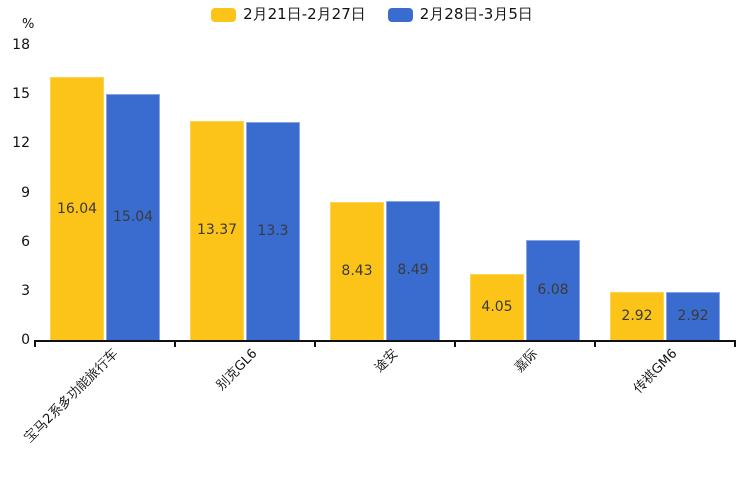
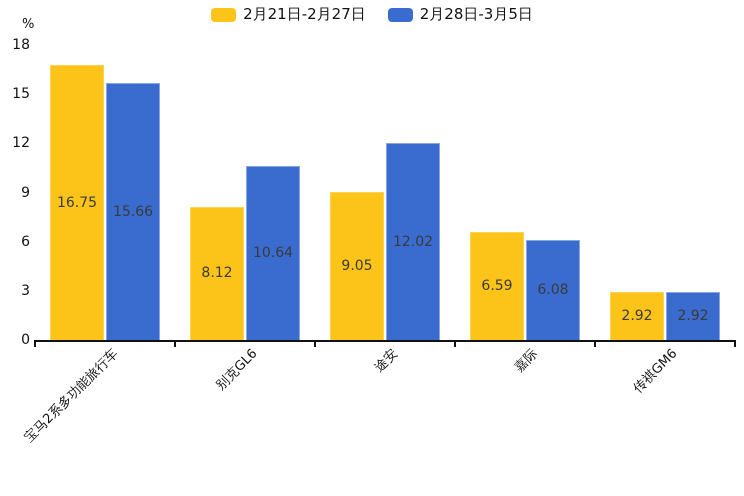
2月21日-2月27日/宝马2系多功能旅行车: 16.04 -> 16.75
2月28日-3月5日/宝马2系多功能旅行车: 15.04 -> 15.66
2月21日-2月27日/别克GL6: 13.37 -> 8.12
2月28日-3月5日/别克GL6: 13.3 -> 10.64
2月21日-2月27日/途安: 8.43 -> 9.05
2月28日-3月5日/途安: 8.49 -> 12.02
2月21日-2月27日/嘉际: 4.05 -> 6.59
